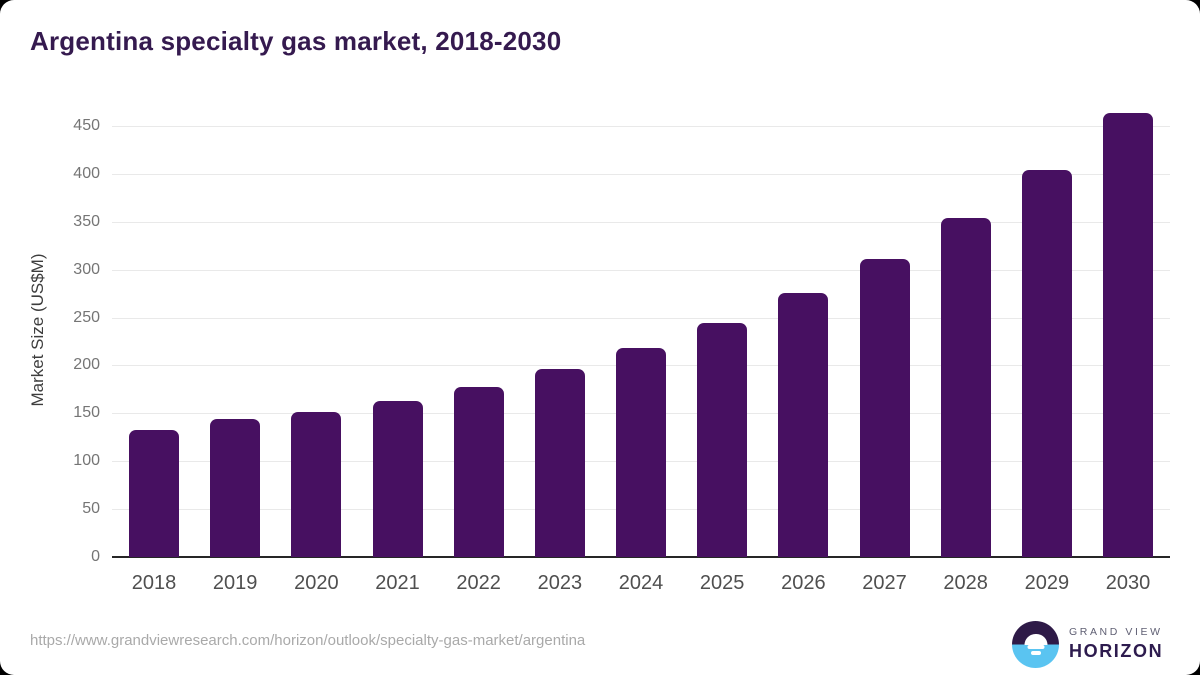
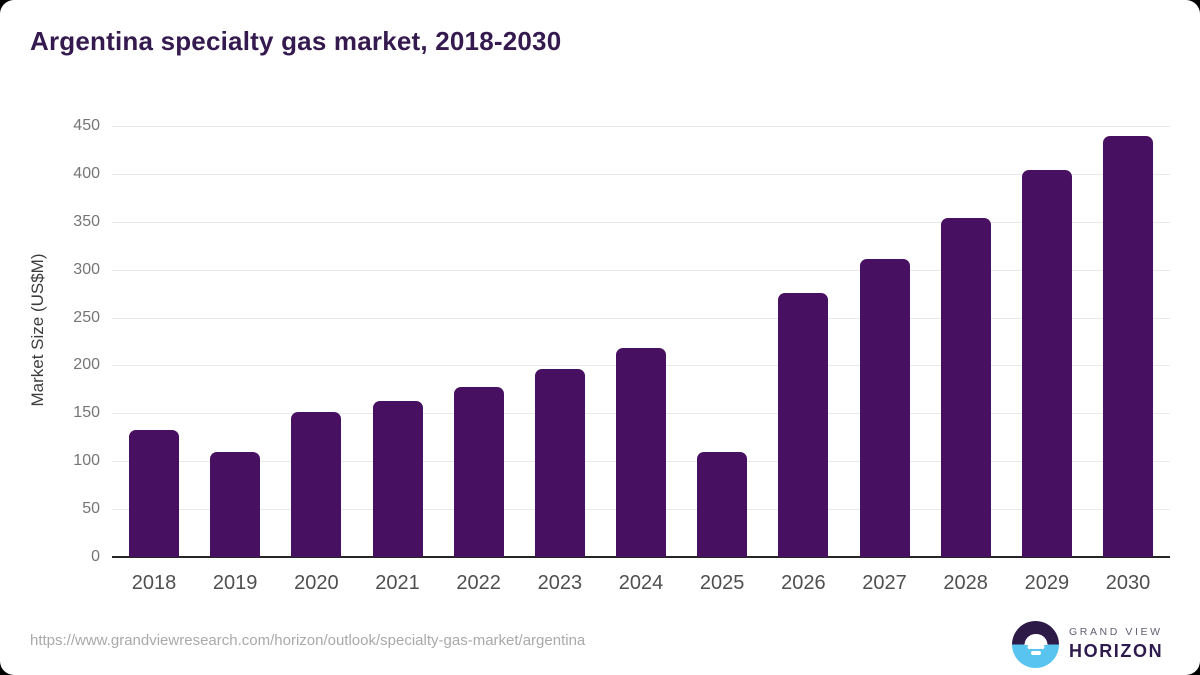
2019: 140 -> 110
2025: 240 -> 110
2030: 460 -> 440
